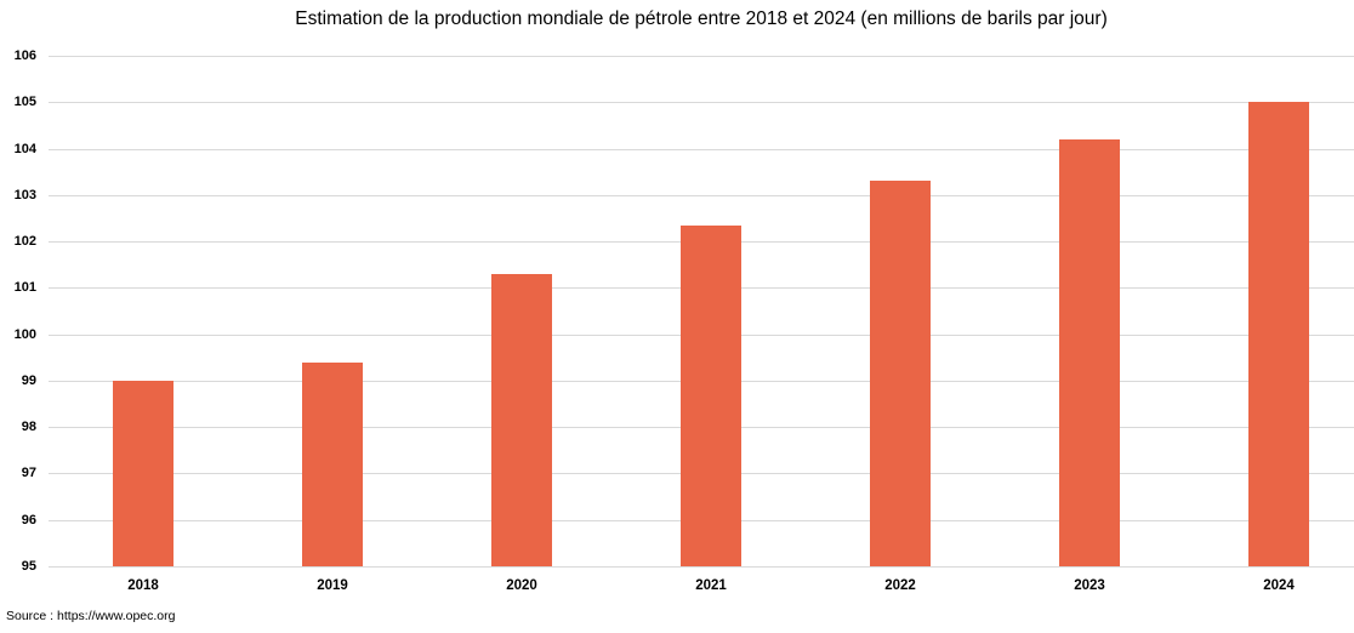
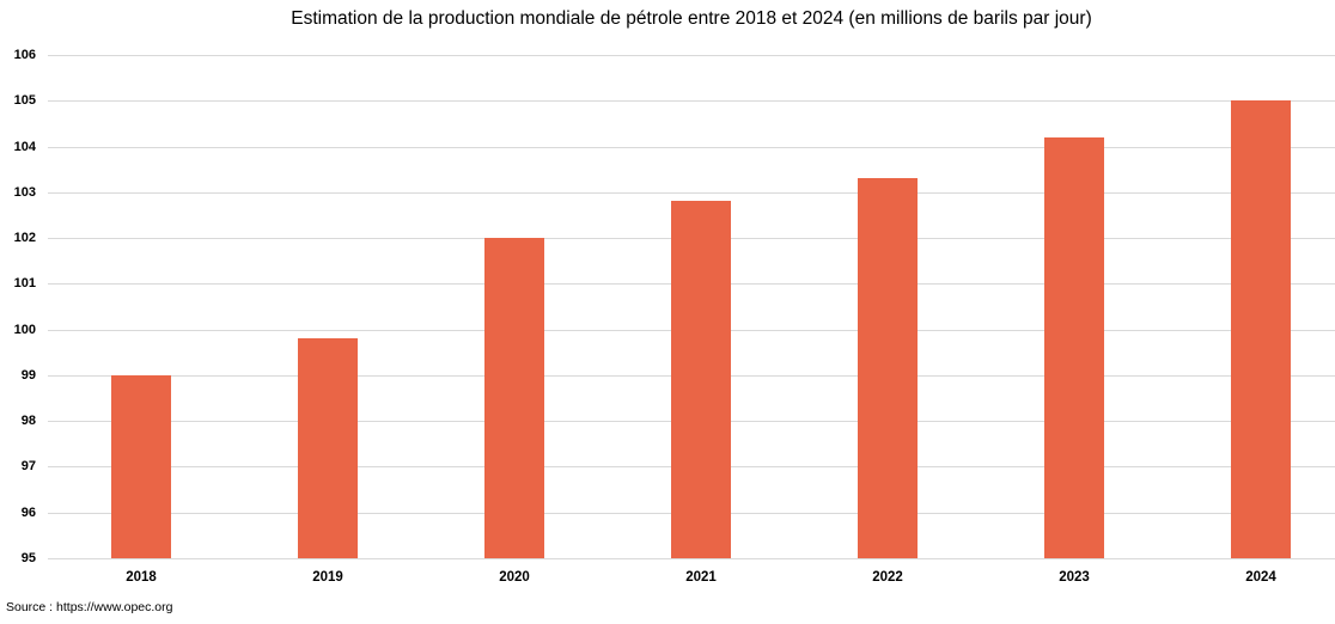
2019: 99.4 -> 99.8
2020: 101.3 -> 102.0
2021: 102.3 -> 102.8
